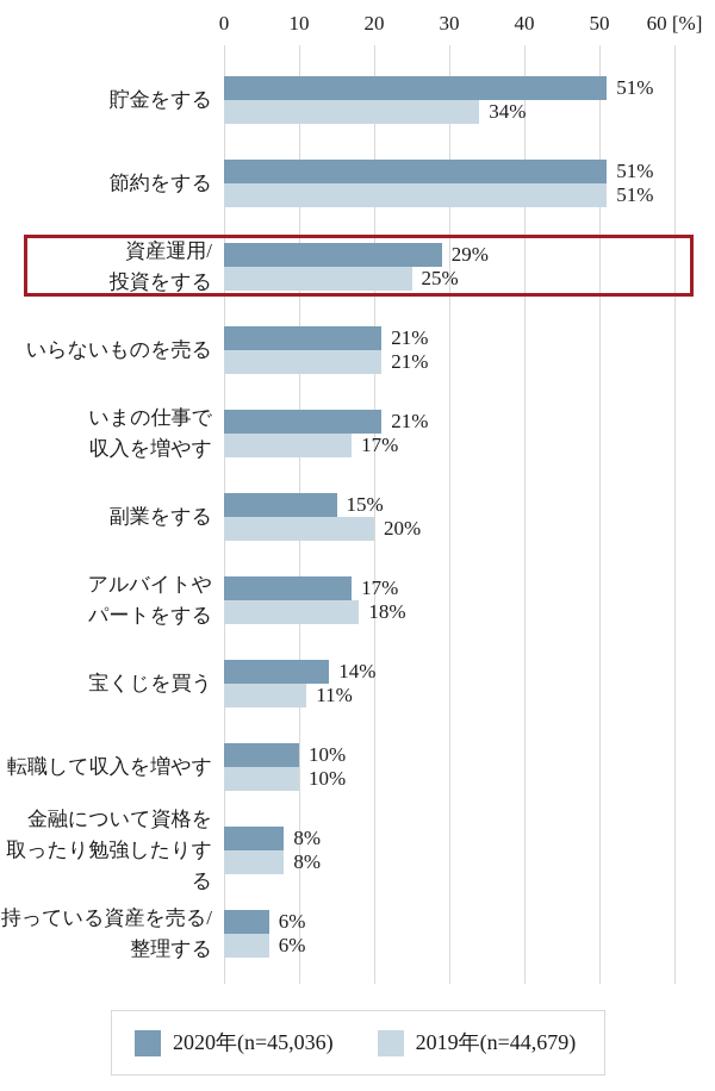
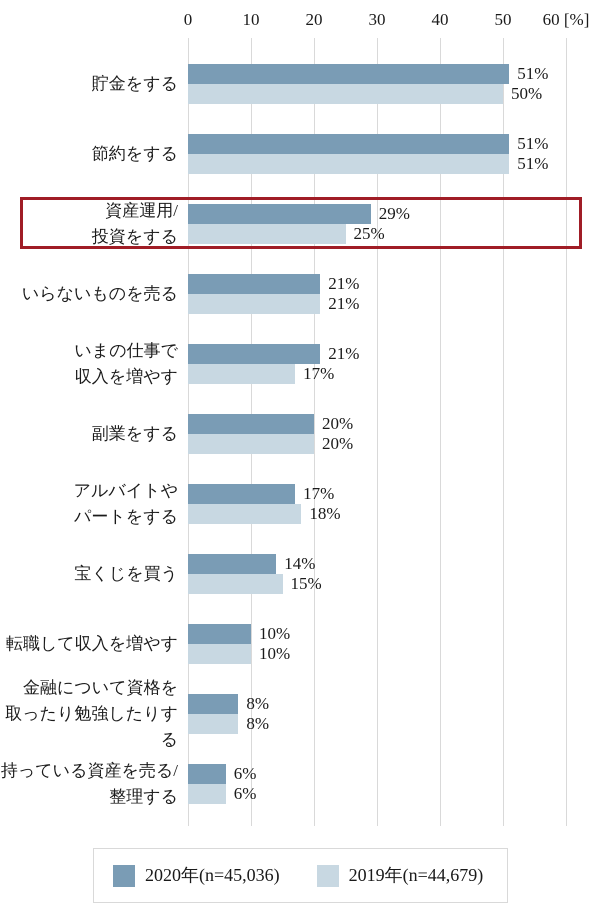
2019年(n=44,679)/貯金をする: 34% -> 50%
2020年(n=45,036)/副業をする: 15% -> 20%
2019年(n=44,679)/宝くじを買う: 11% -> 15%
